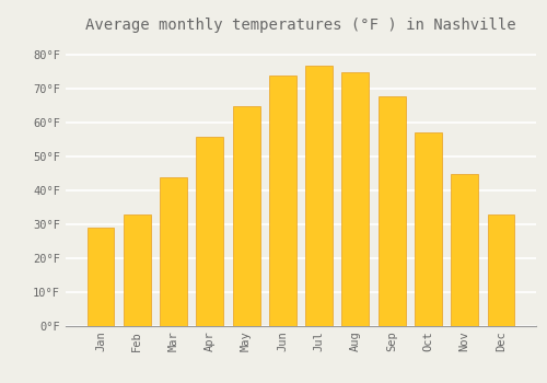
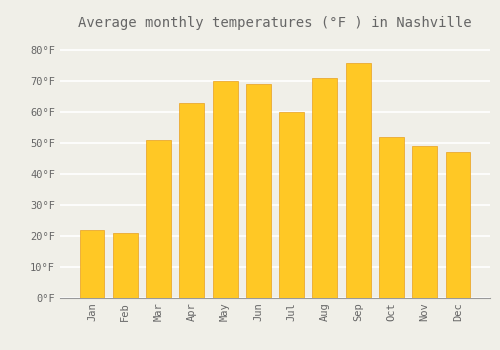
Jan: 29°F -> 22°F
Feb: 33°F -> 21°F
Mar: 44°F -> 51°F
Apr: 56°F -> 63°F
May: 65°F -> 70°F
Jun: 74°F -> 69°F
Jul: 77°F -> 60°F
Aug: 75°F -> 71°F
Sep: 68°F -> 76°F
Oct: 57°F -> 52°F
Nov: 45°F -> 49°F
Dec: 33°F -> 47°F
